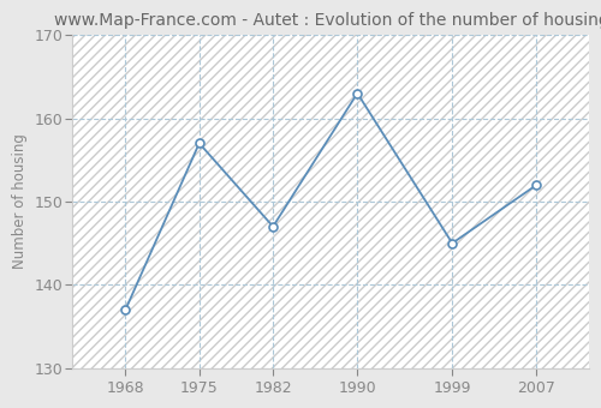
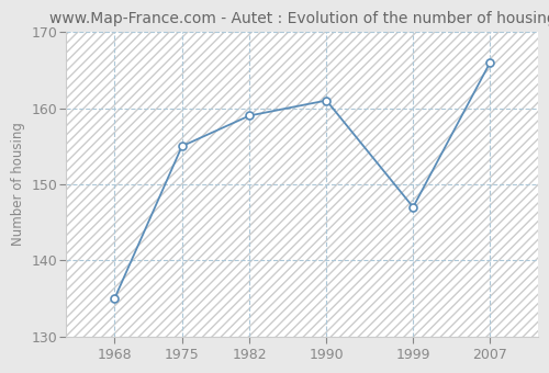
1968: 137 -> 135
1975: 157 -> 155
1982: 147 -> 159
1990: 163 -> 161
1999: 145 -> 147
2007: 152 -> 166
